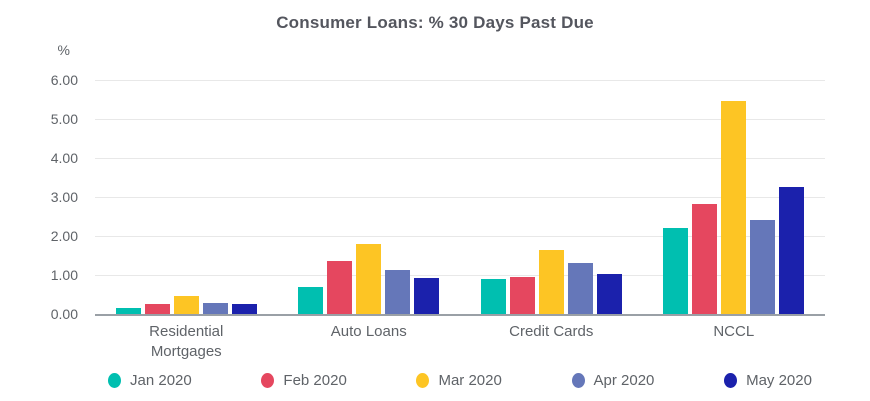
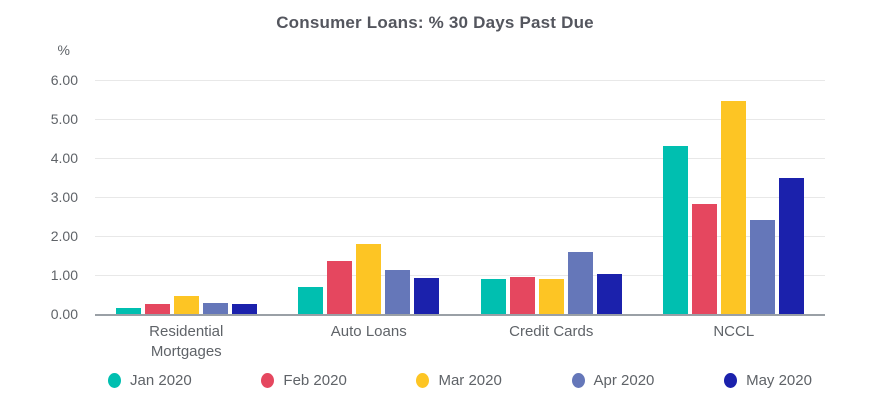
Mar 2020/Credit Cards: 1.6 -> 0.9
Apr 2020/Credit Cards: 1.3 -> 1.6
Jan 2020/NCCL: 2.2 -> 4.3
May 2020/NCCL: 3.2 -> 3.5
